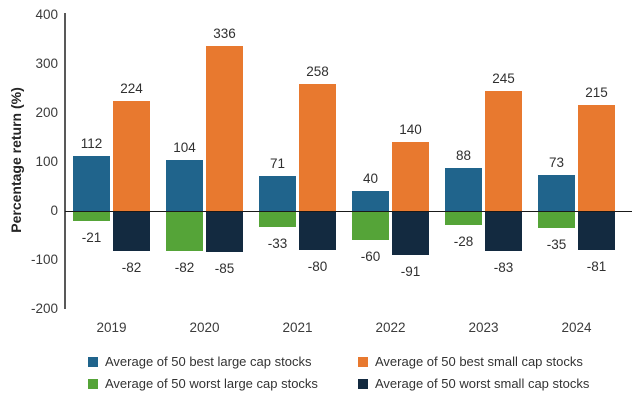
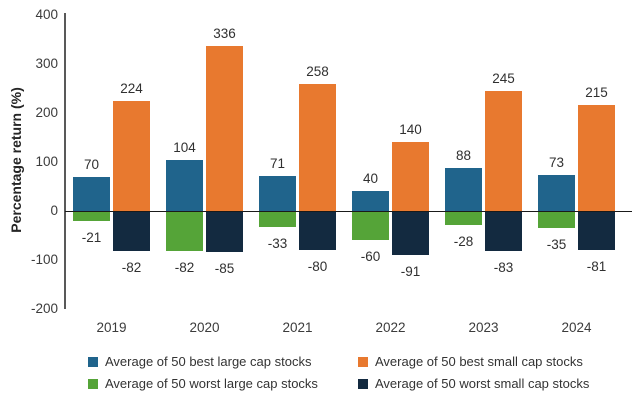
Average of 50 best large cap stocks/2019: 112 -> 70
